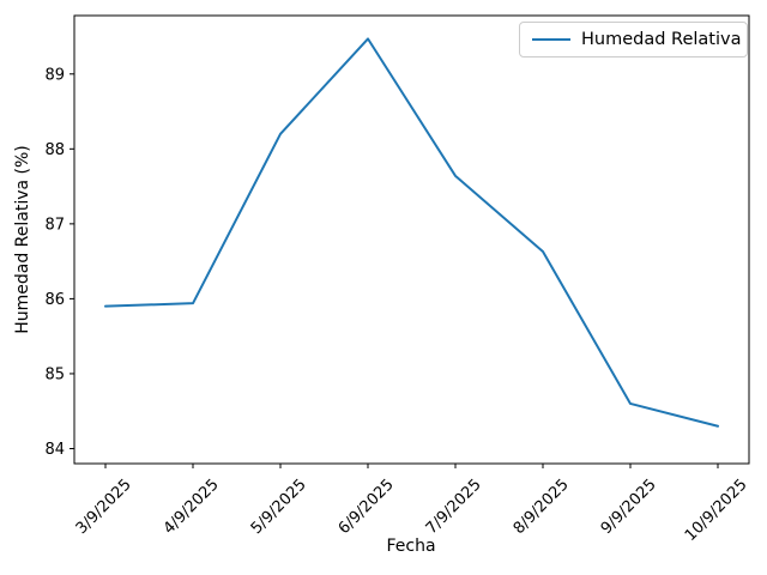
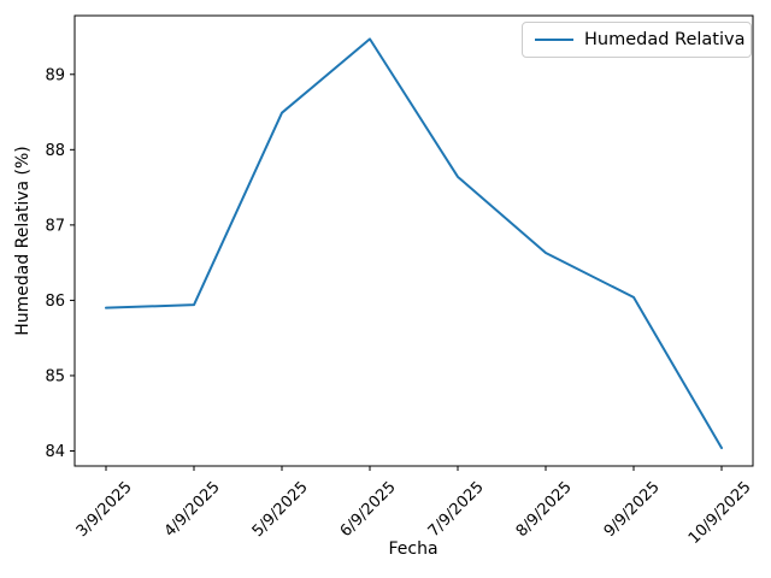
5/9/2025: 88.2 -> 88.5
9/9/2025: 84.6 -> 86.0
10/9/2025: 84.3 -> 84.0
